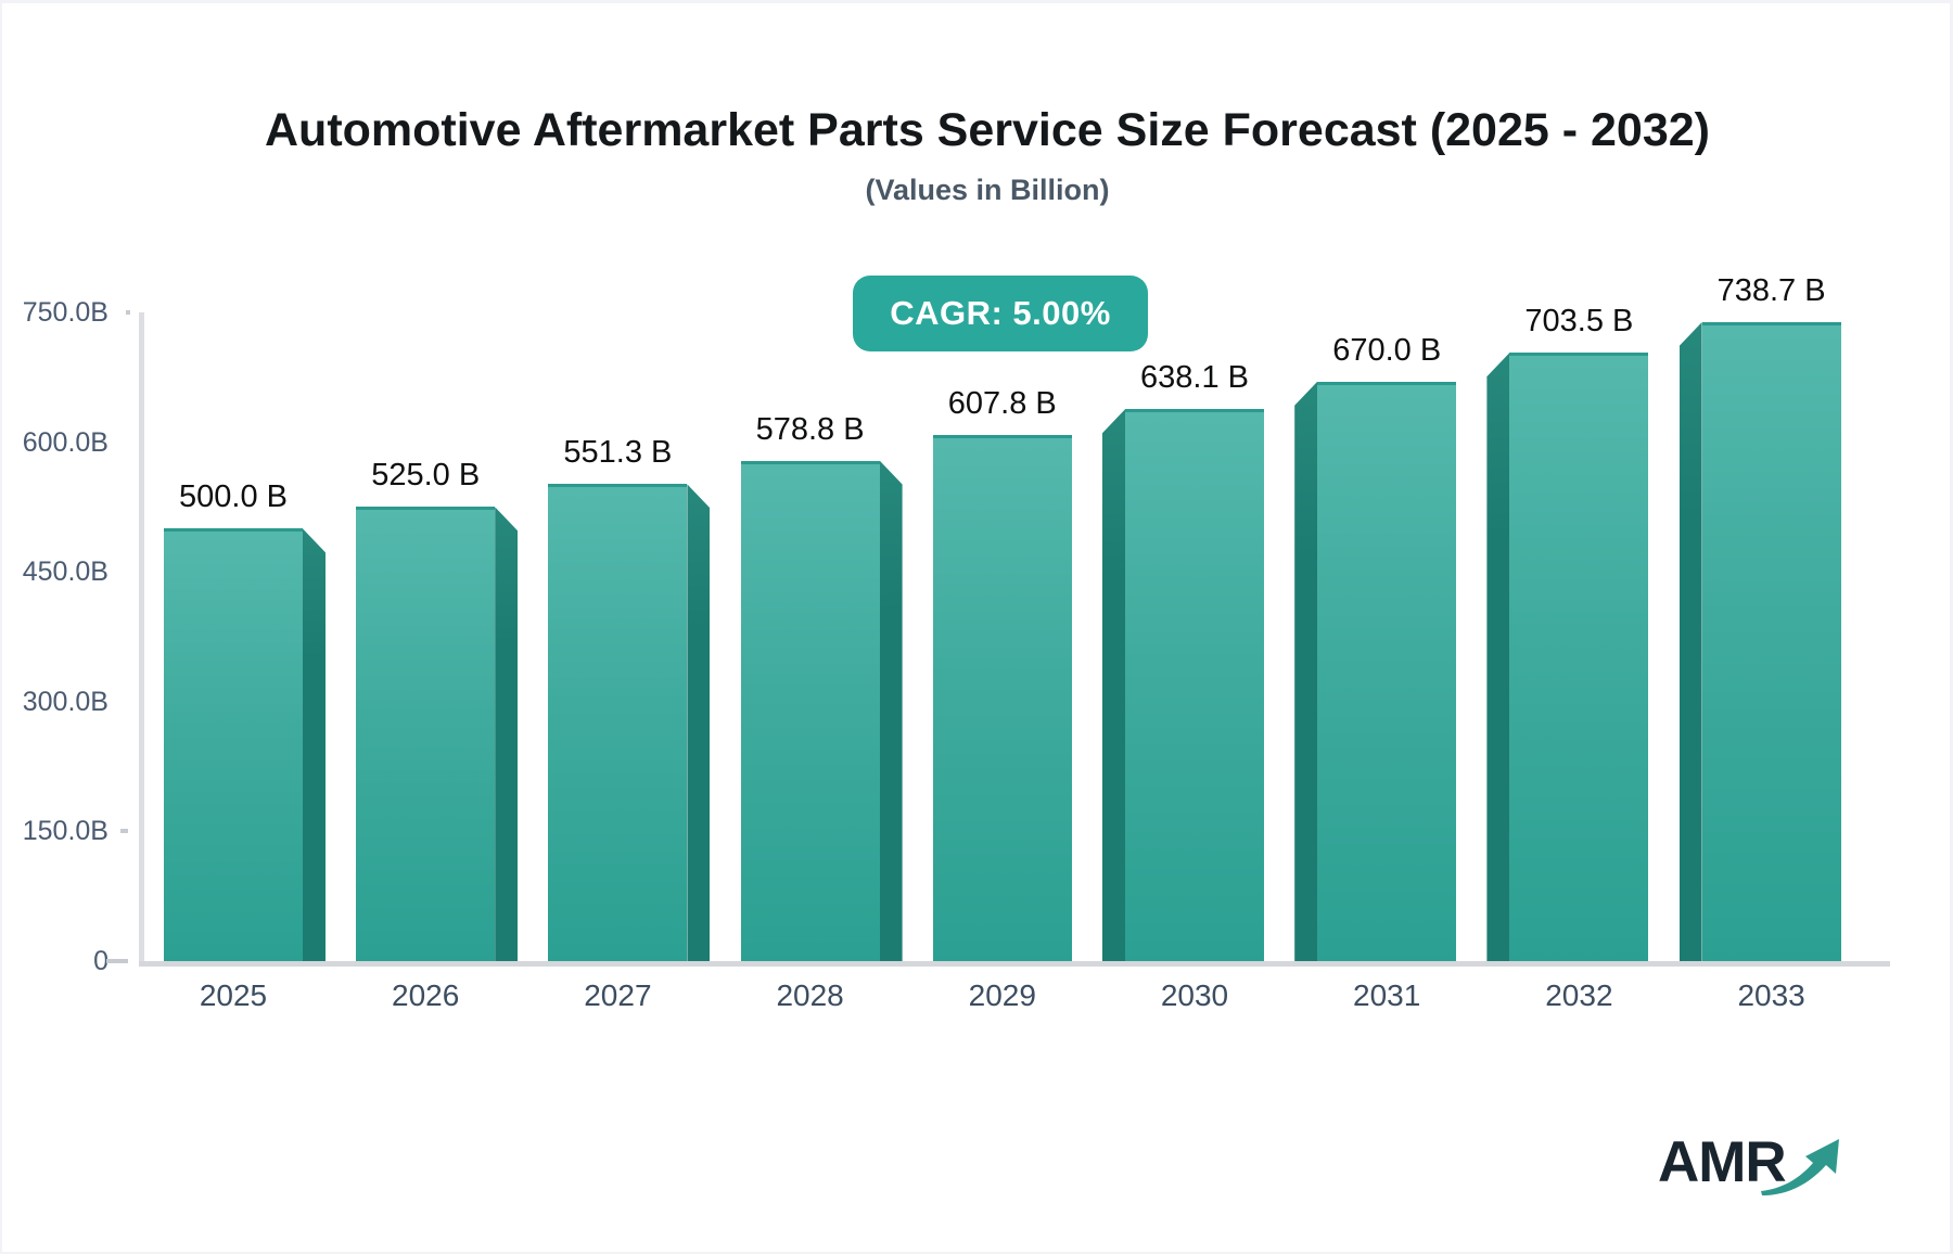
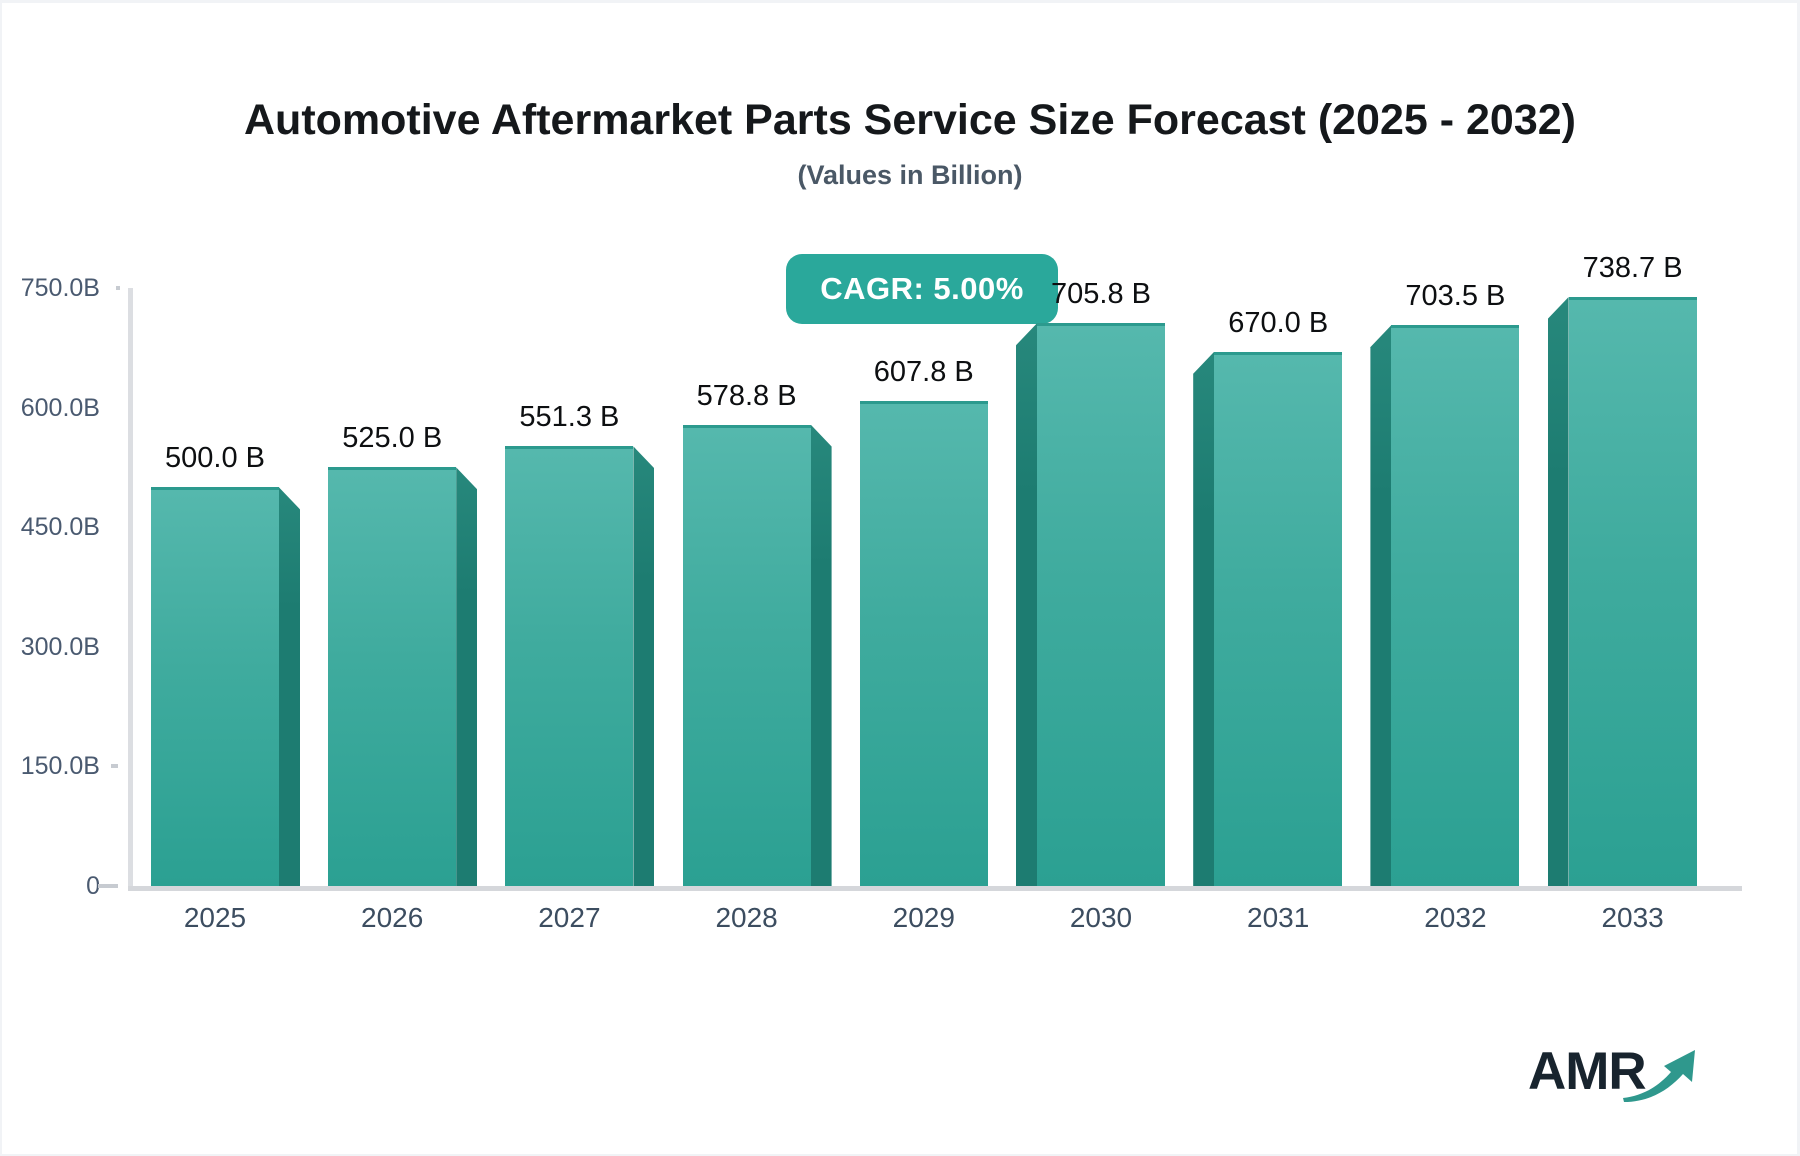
2030: 638.1 -> 705.8
